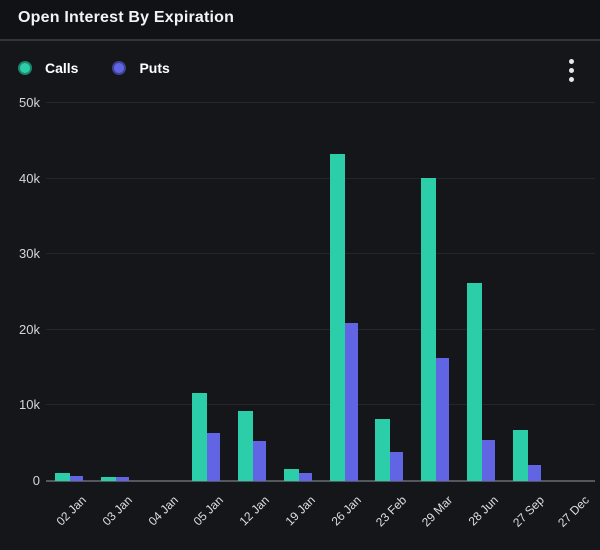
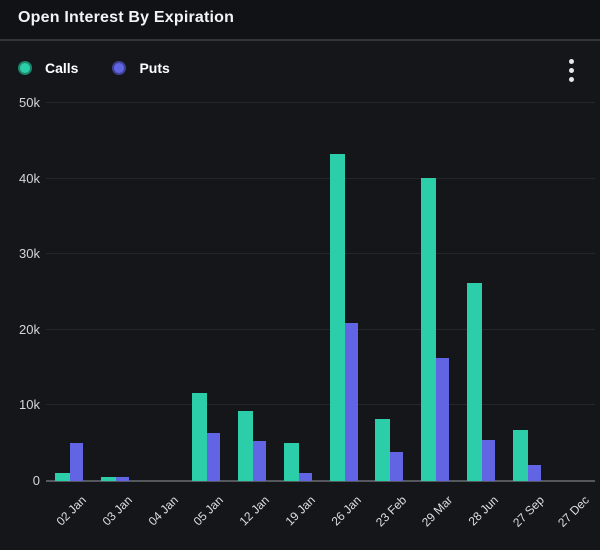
Puts/02 Jan: 1k -> 5k
Calls/19 Jan: 2k -> 5k
